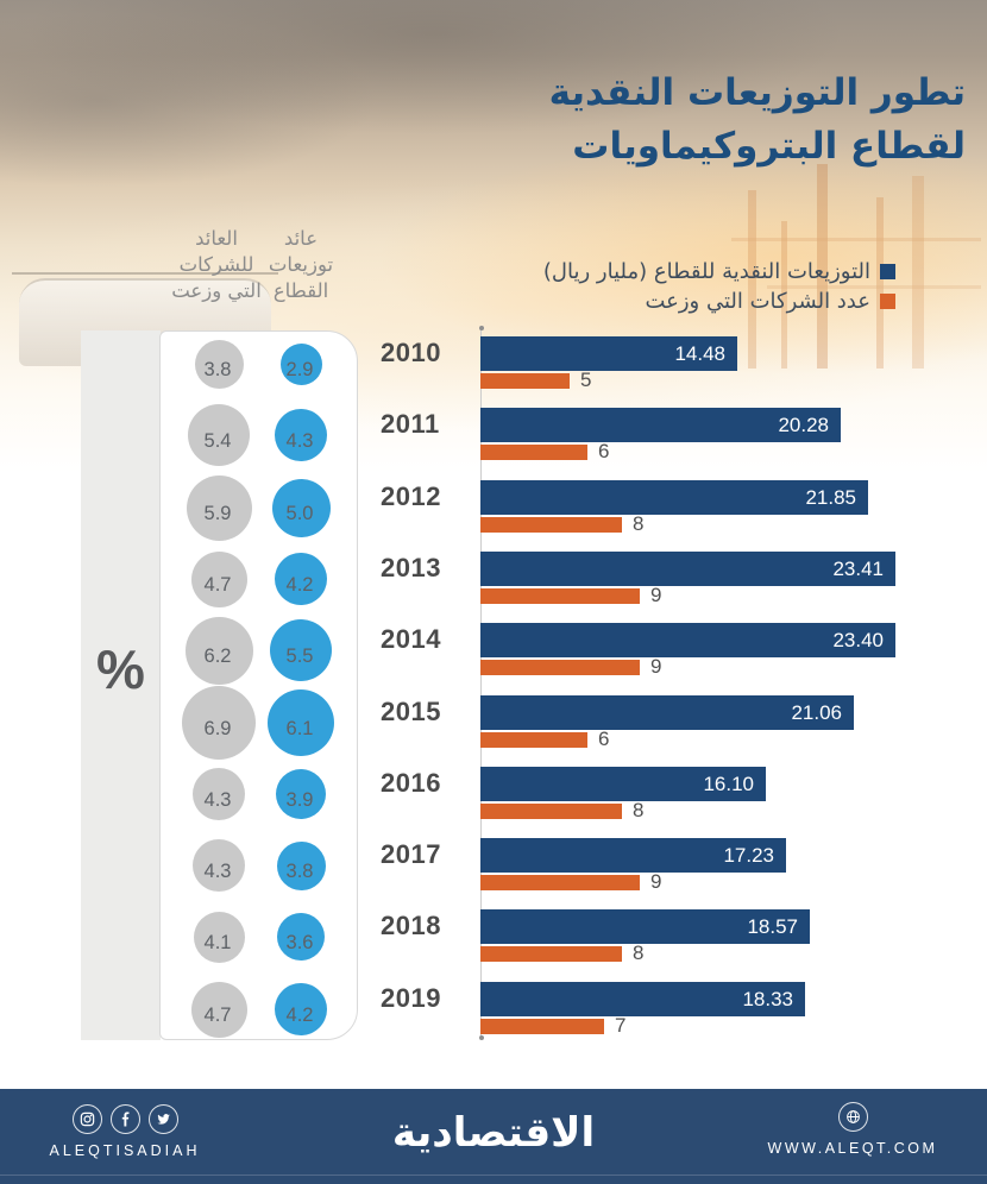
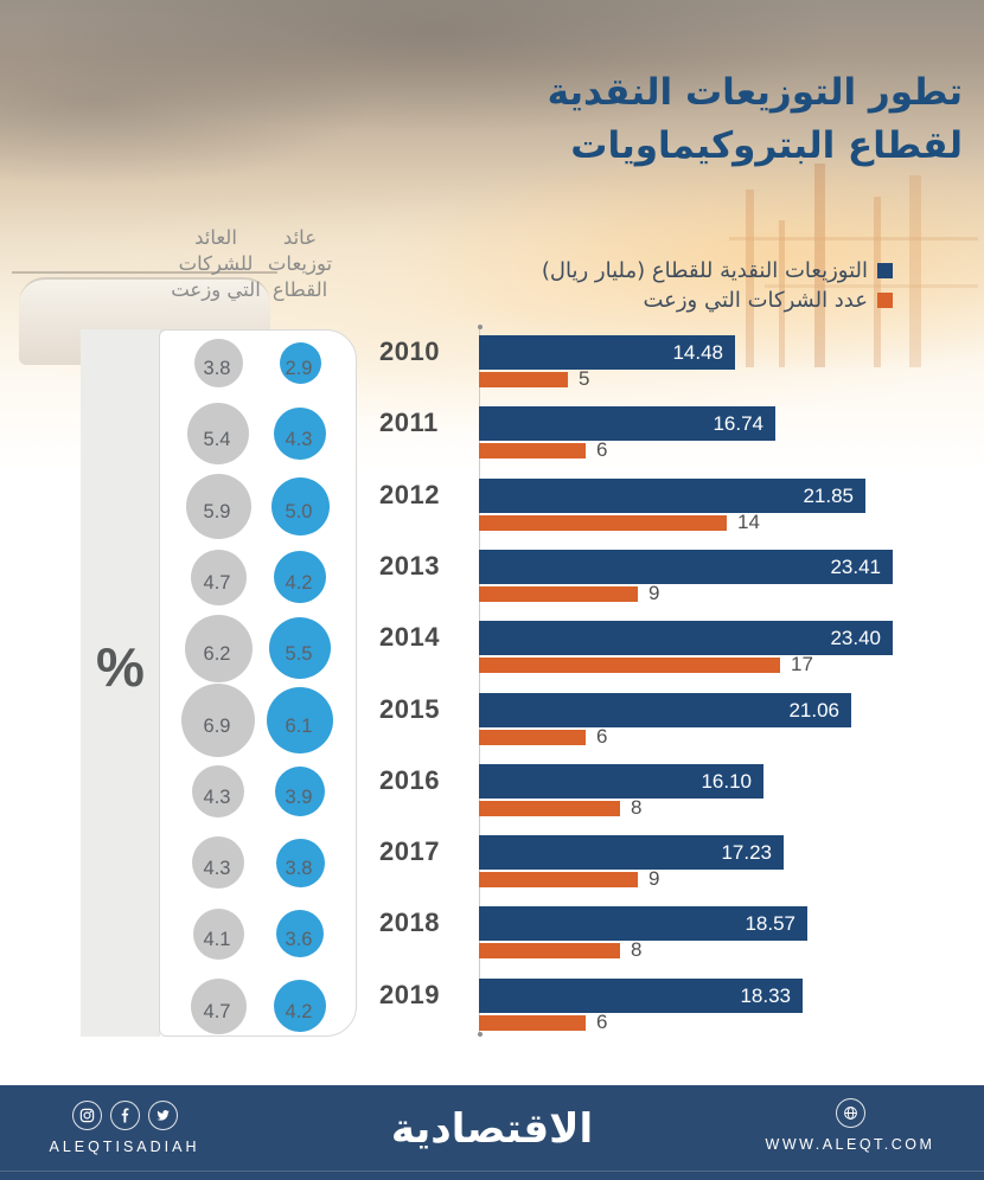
التوزيعات النقدية للقطاع (مليار ريال)/2011: 20.28 -> 16.74
عدد الشركات التي وزعت/2012: 8 -> 14
عدد الشركات التي وزعت/2014: 9 -> 17
عدد الشركات التي وزعت/2019: 7 -> 6
